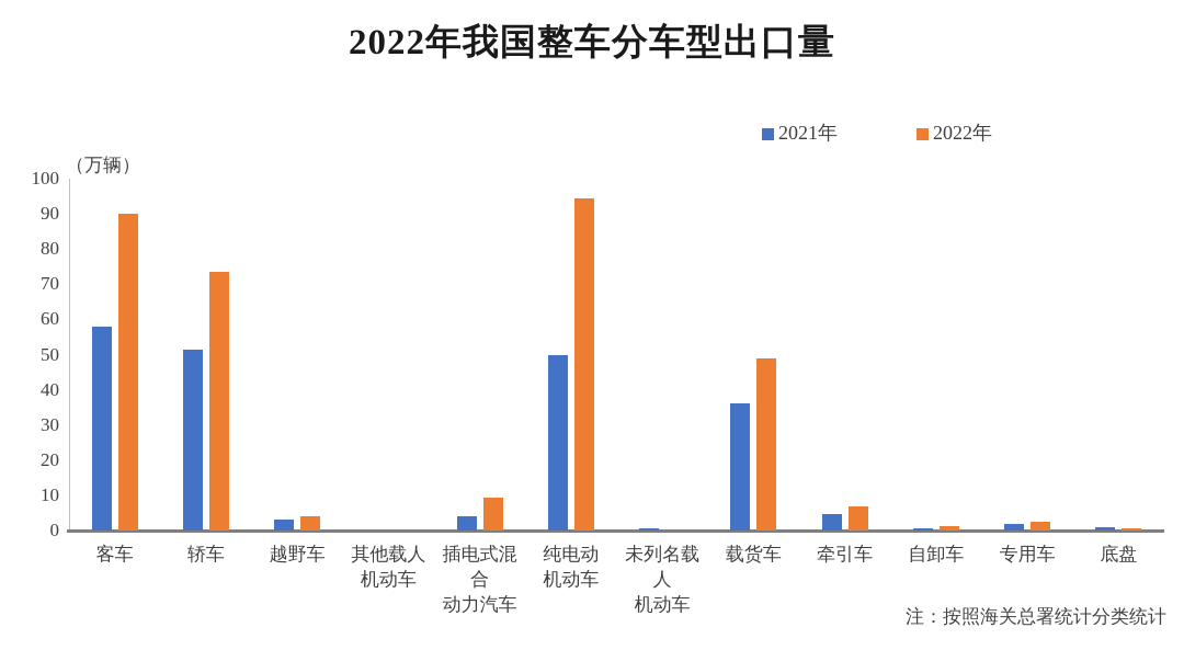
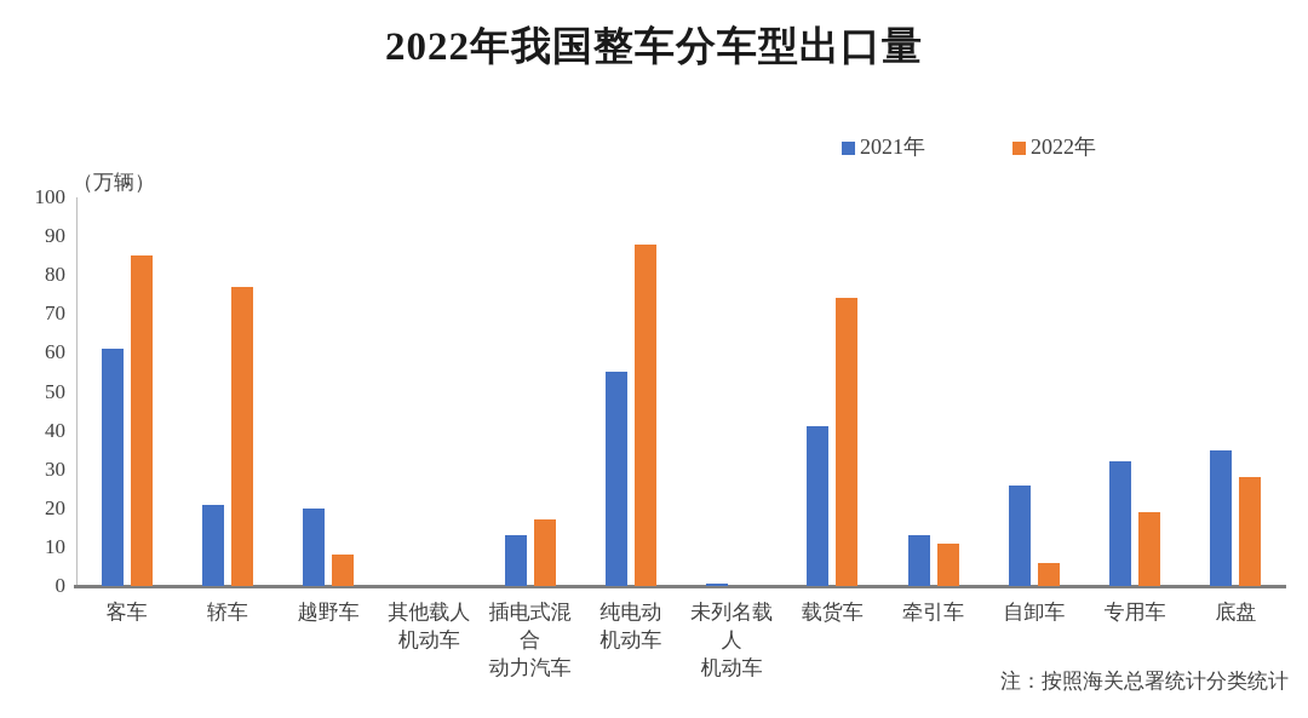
2021年/客车: 58 -> 61
2022年/客车: 90 -> 85
2021年/轿车: 52 -> 21
2022年/轿车: 74 -> 77
2021年/越野车: 3 -> 20
2022年/越野车: 4 -> 8
2021年/插电式混合 动力汽车: 4 -> 13
2022年/插电式混合 动力汽车: 9 -> 17
2021年/纯电动 机动车: 50 -> 55
2022年/纯电动 机动车: 94 -> 88
2021年/载货车: 36 -> 41
2022年/载货车: 49 -> 74
2021年/牵引车: 5 -> 13
2022年/牵引车: 7 -> 11
2021年/自卸车: 1 -> 26
2022年/自卸车: 1 -> 6
2021年/专用车: 2 -> 32
2022年/专用车: 2 -> 19
2021年/底盘: 1 -> 35
2022年/底盘: 1 -> 28
